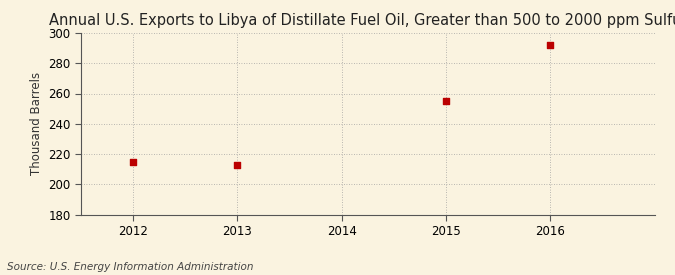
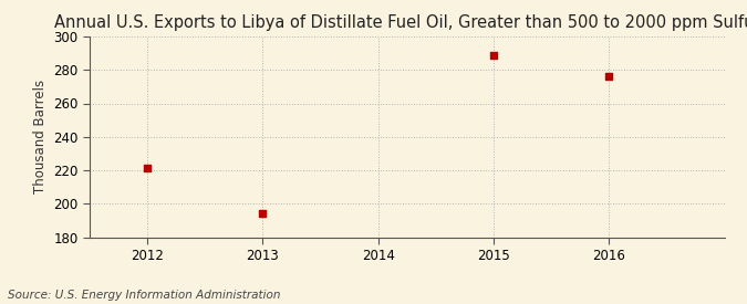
2012: 215 -> 221
2013: 213 -> 194
2015: 255 -> 289
2016: 292 -> 276
